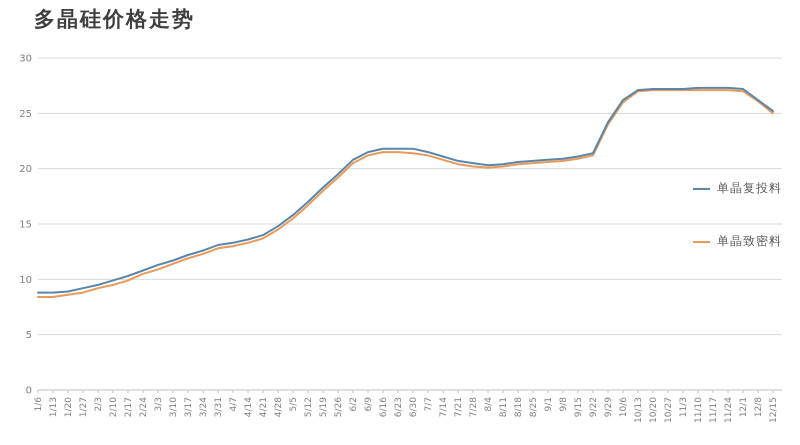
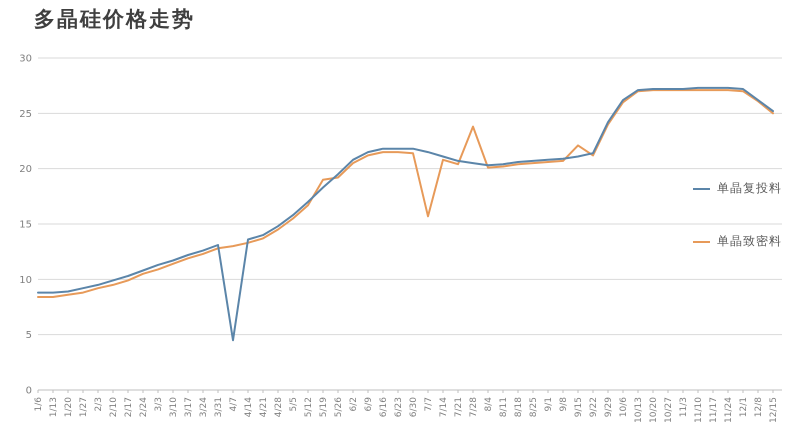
单晶复投料/4/7: 13.3 -> 4.5
单晶致密料/5/19: 18.0 -> 19.0
单晶致密料/7/7: 21.2 -> 15.7
单晶致密料/7/28: 20.2 -> 23.8
单晶致密料/9/15: 20.9 -> 22.1
